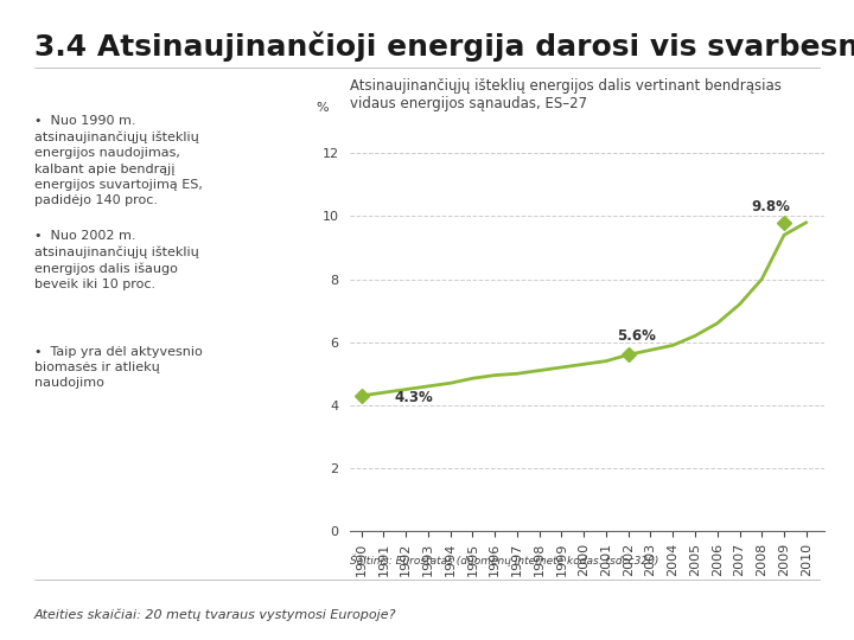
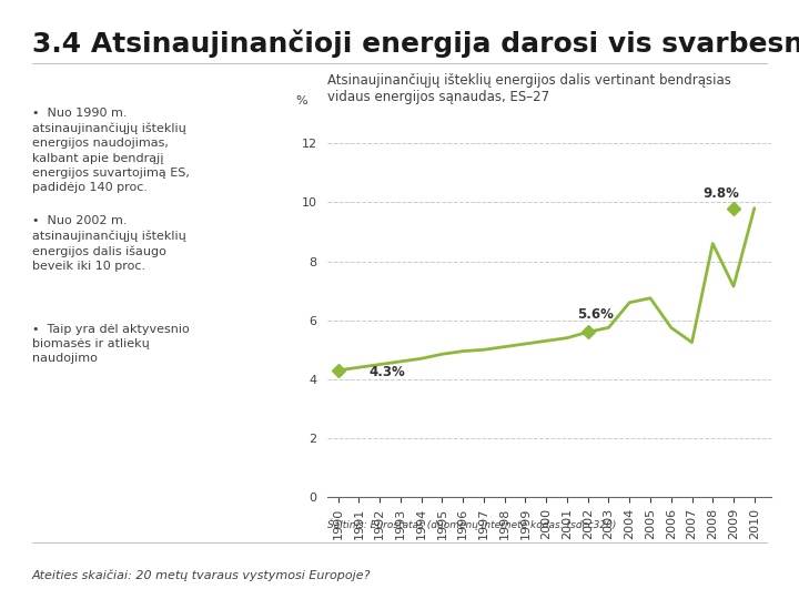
2004: 5.90 -> 6.60
2005: 6.20 -> 6.75
2006: 6.60 -> 5.75
2007: 7.20 -> 5.25
2008: 8.00 -> 8.60
2009: 9.40 -> 7.15
